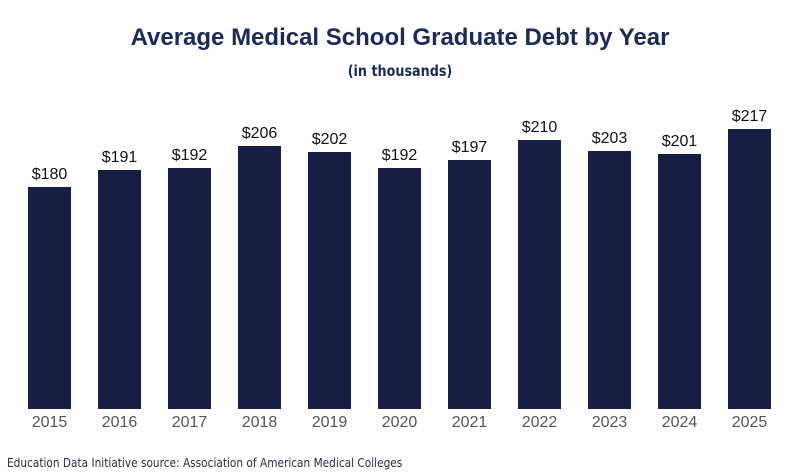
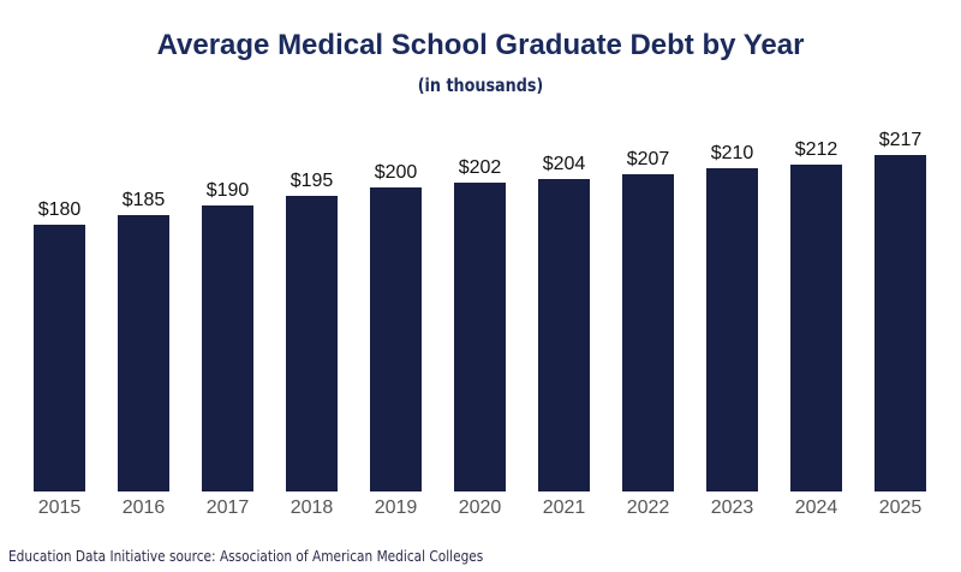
2016: $191 -> $185
2017: $192 -> $190
2018: $206 -> $195
2019: $202 -> $200
2020: $192 -> $202
2021: $197 -> $204
2022: $210 -> $207
2023: $203 -> $210
2024: $201 -> $212
